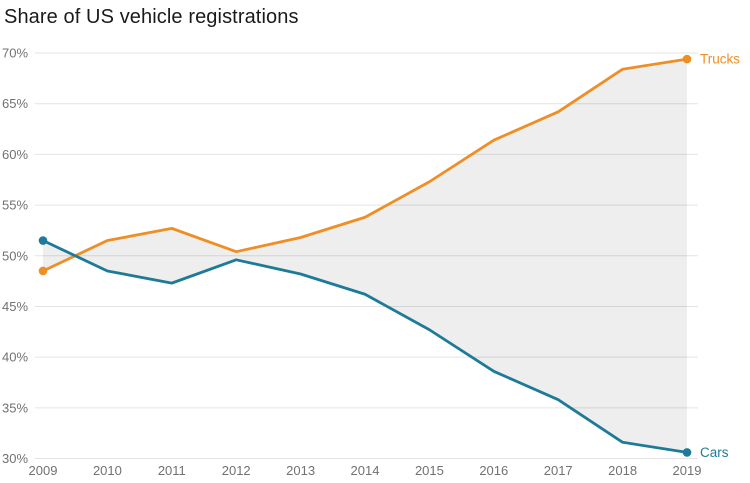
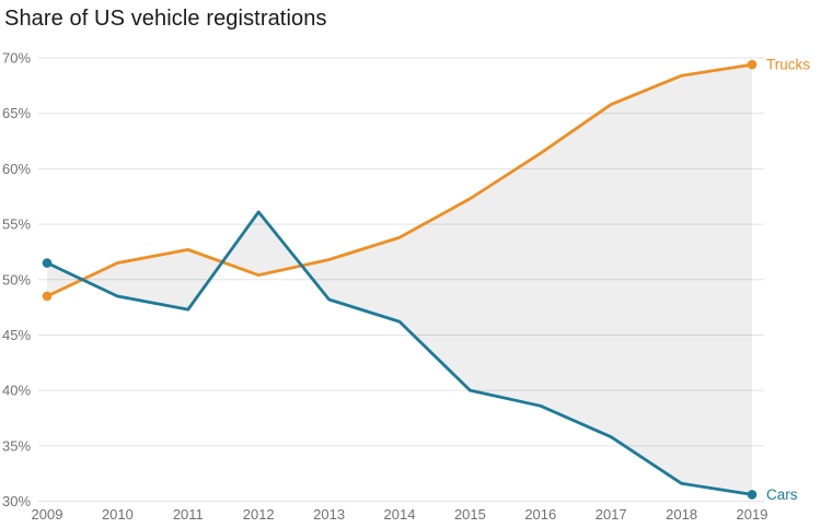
Cars/2012: 49.6% -> 56.1%
Cars/2015: 42.7% -> 40.0%
Trucks/2017: 64.2% -> 65.8%
